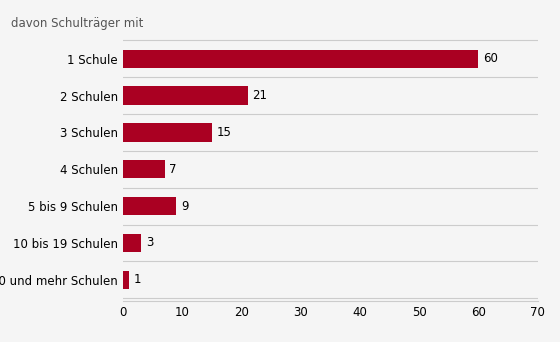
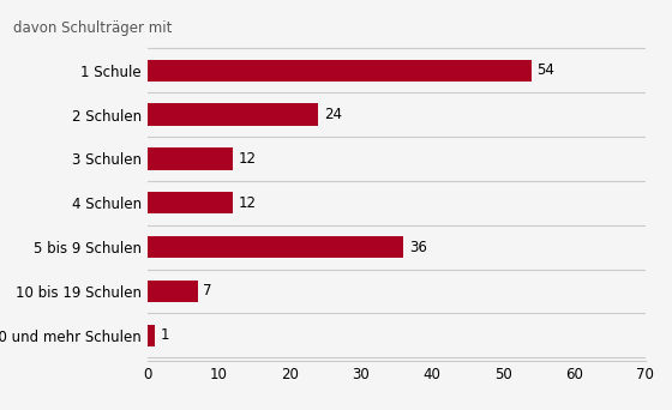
1 Schule: 60 -> 54
2 Schulen: 21 -> 24
3 Schulen: 15 -> 12
4 Schulen: 7 -> 12
5 bis 9 Schulen: 9 -> 36
10 bis 19 Schulen: 3 -> 7
